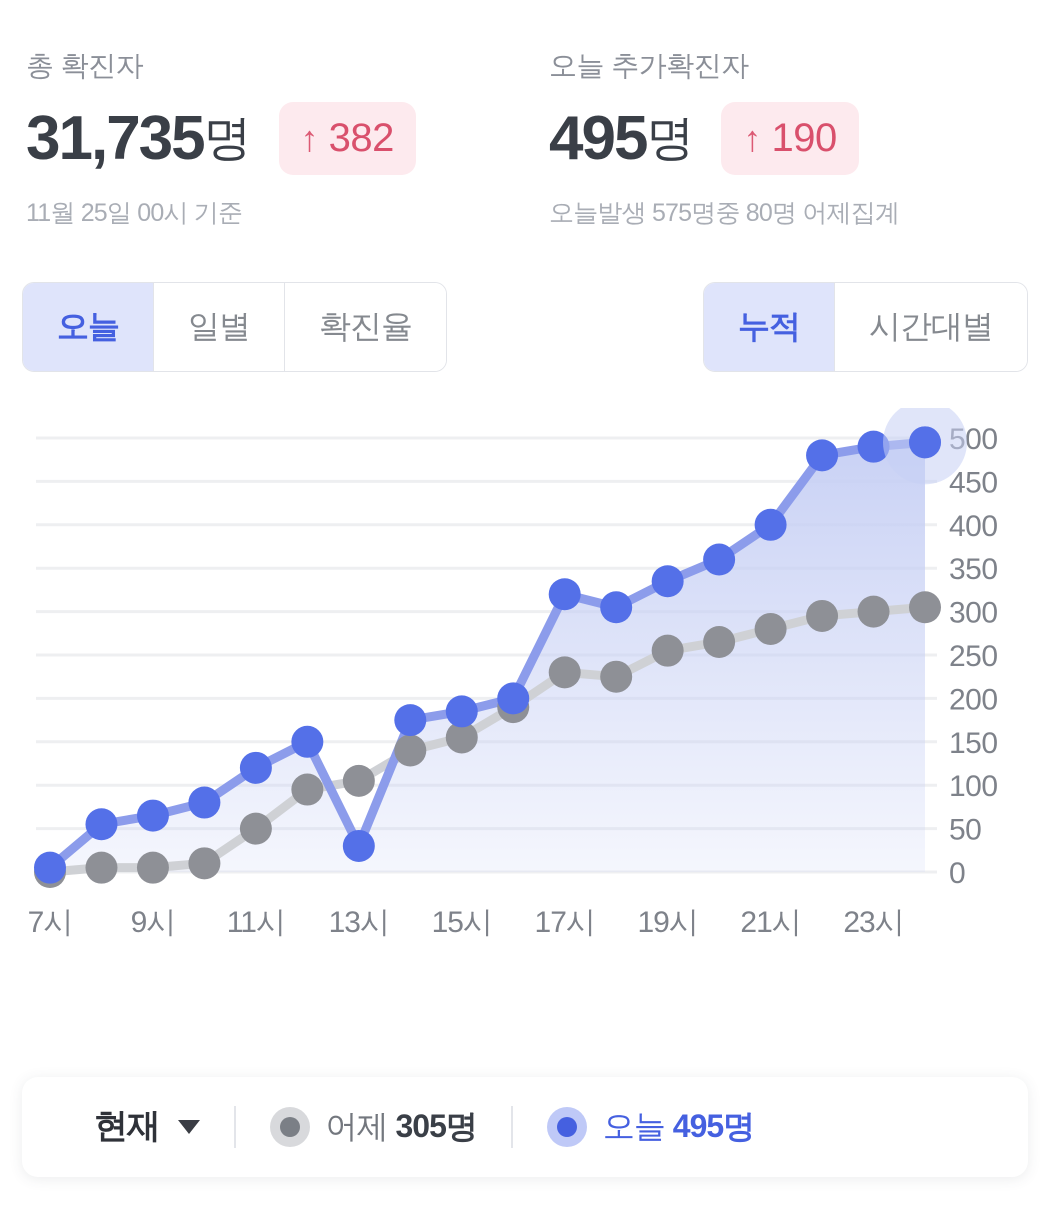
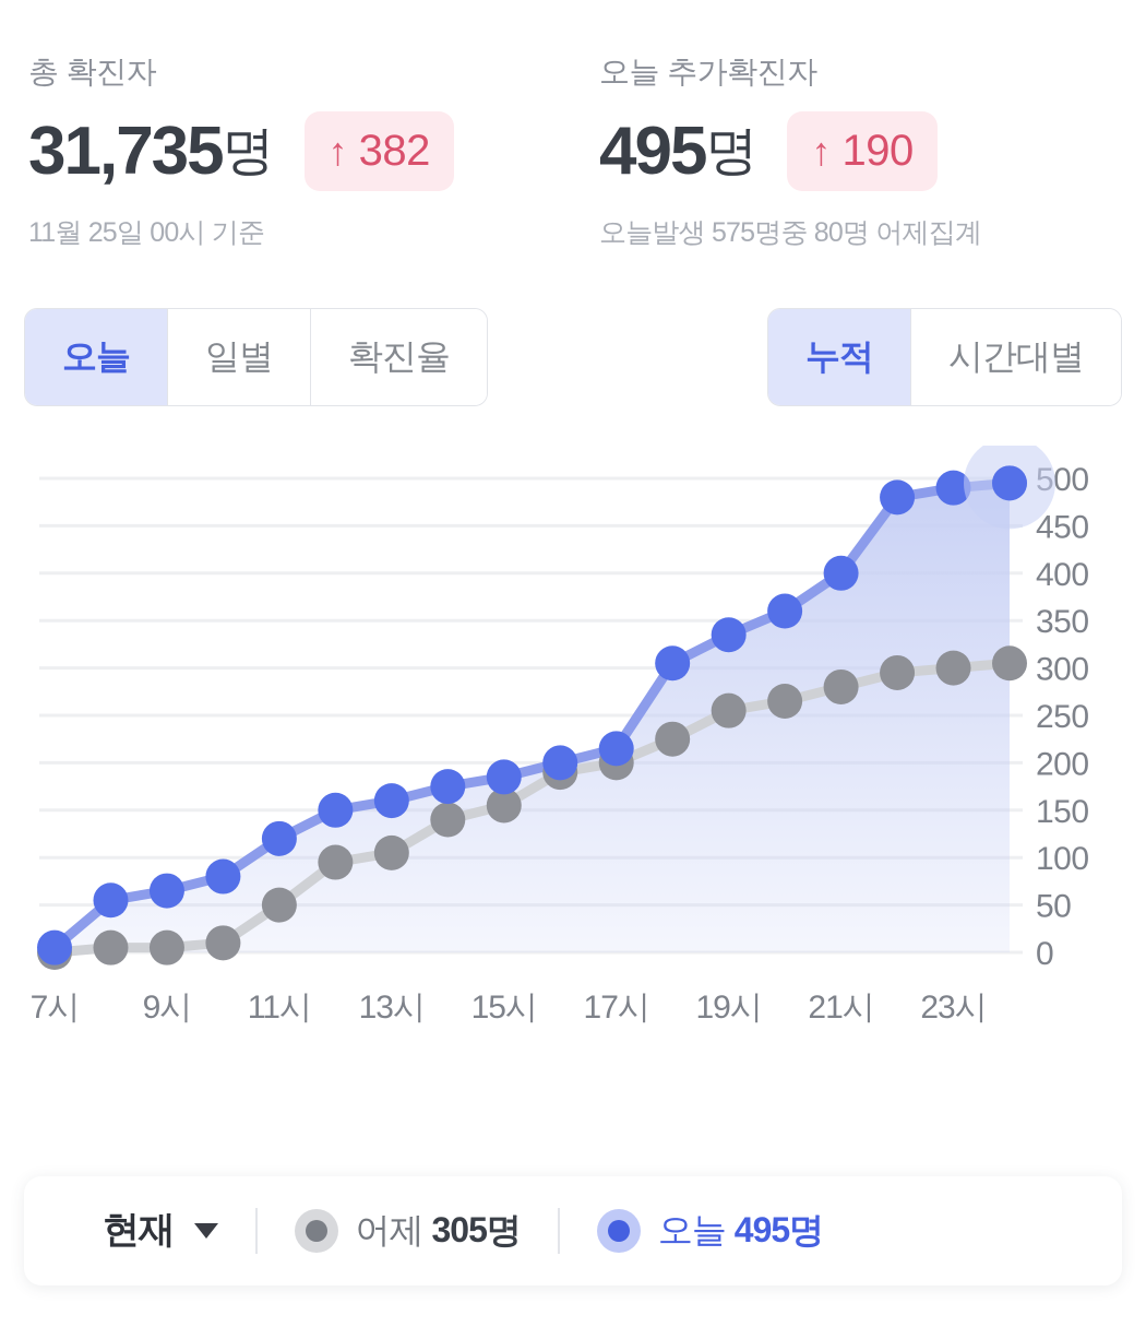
오늘/13시: 30 -> 160
오늘/17시: 320 -> 220
어제/17시: 230 -> 200
